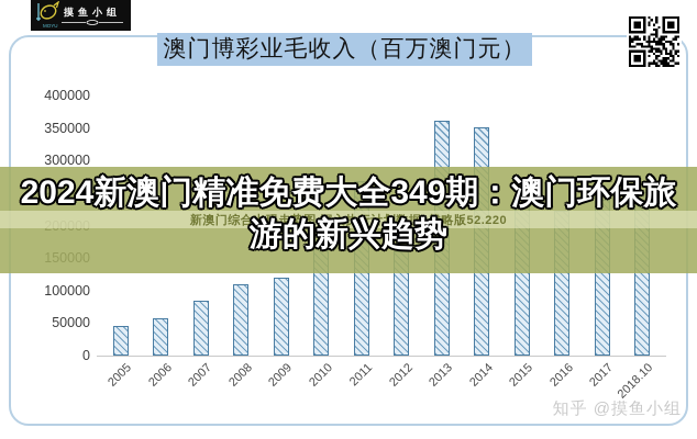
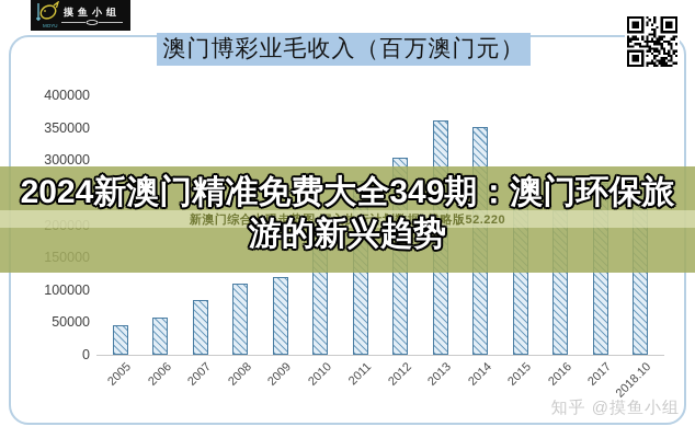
2012: 160000 -> 300000
2017: 240000 -> 270000
